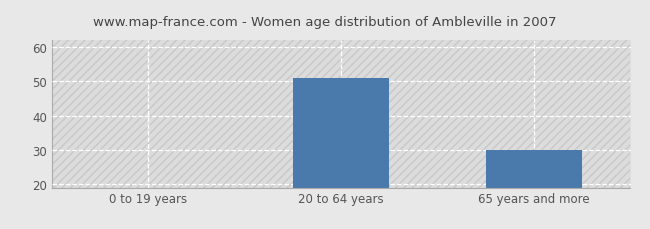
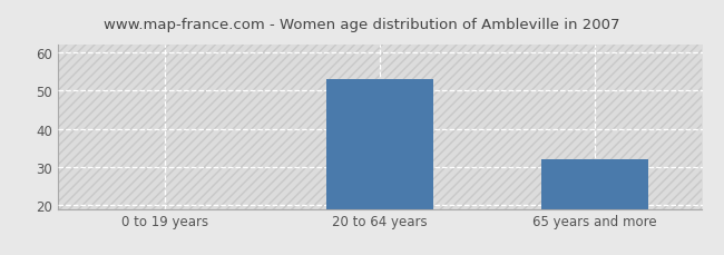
20 to 64 years: 51 -> 53
65 years and more: 30 -> 32
